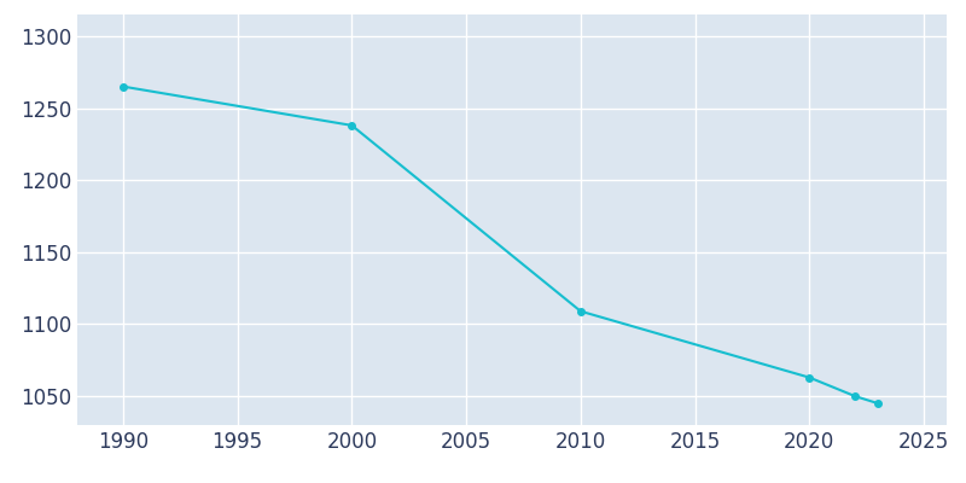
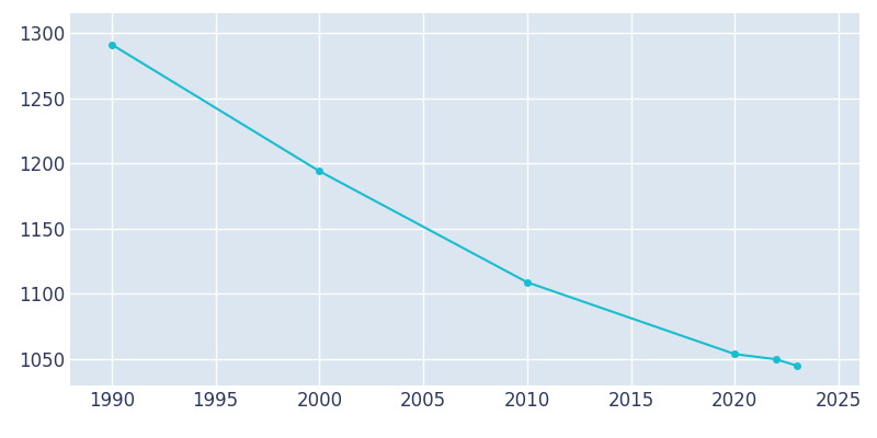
1990: 1265 -> 1291
2000: 1238 -> 1194
2020: 1063 -> 1054
